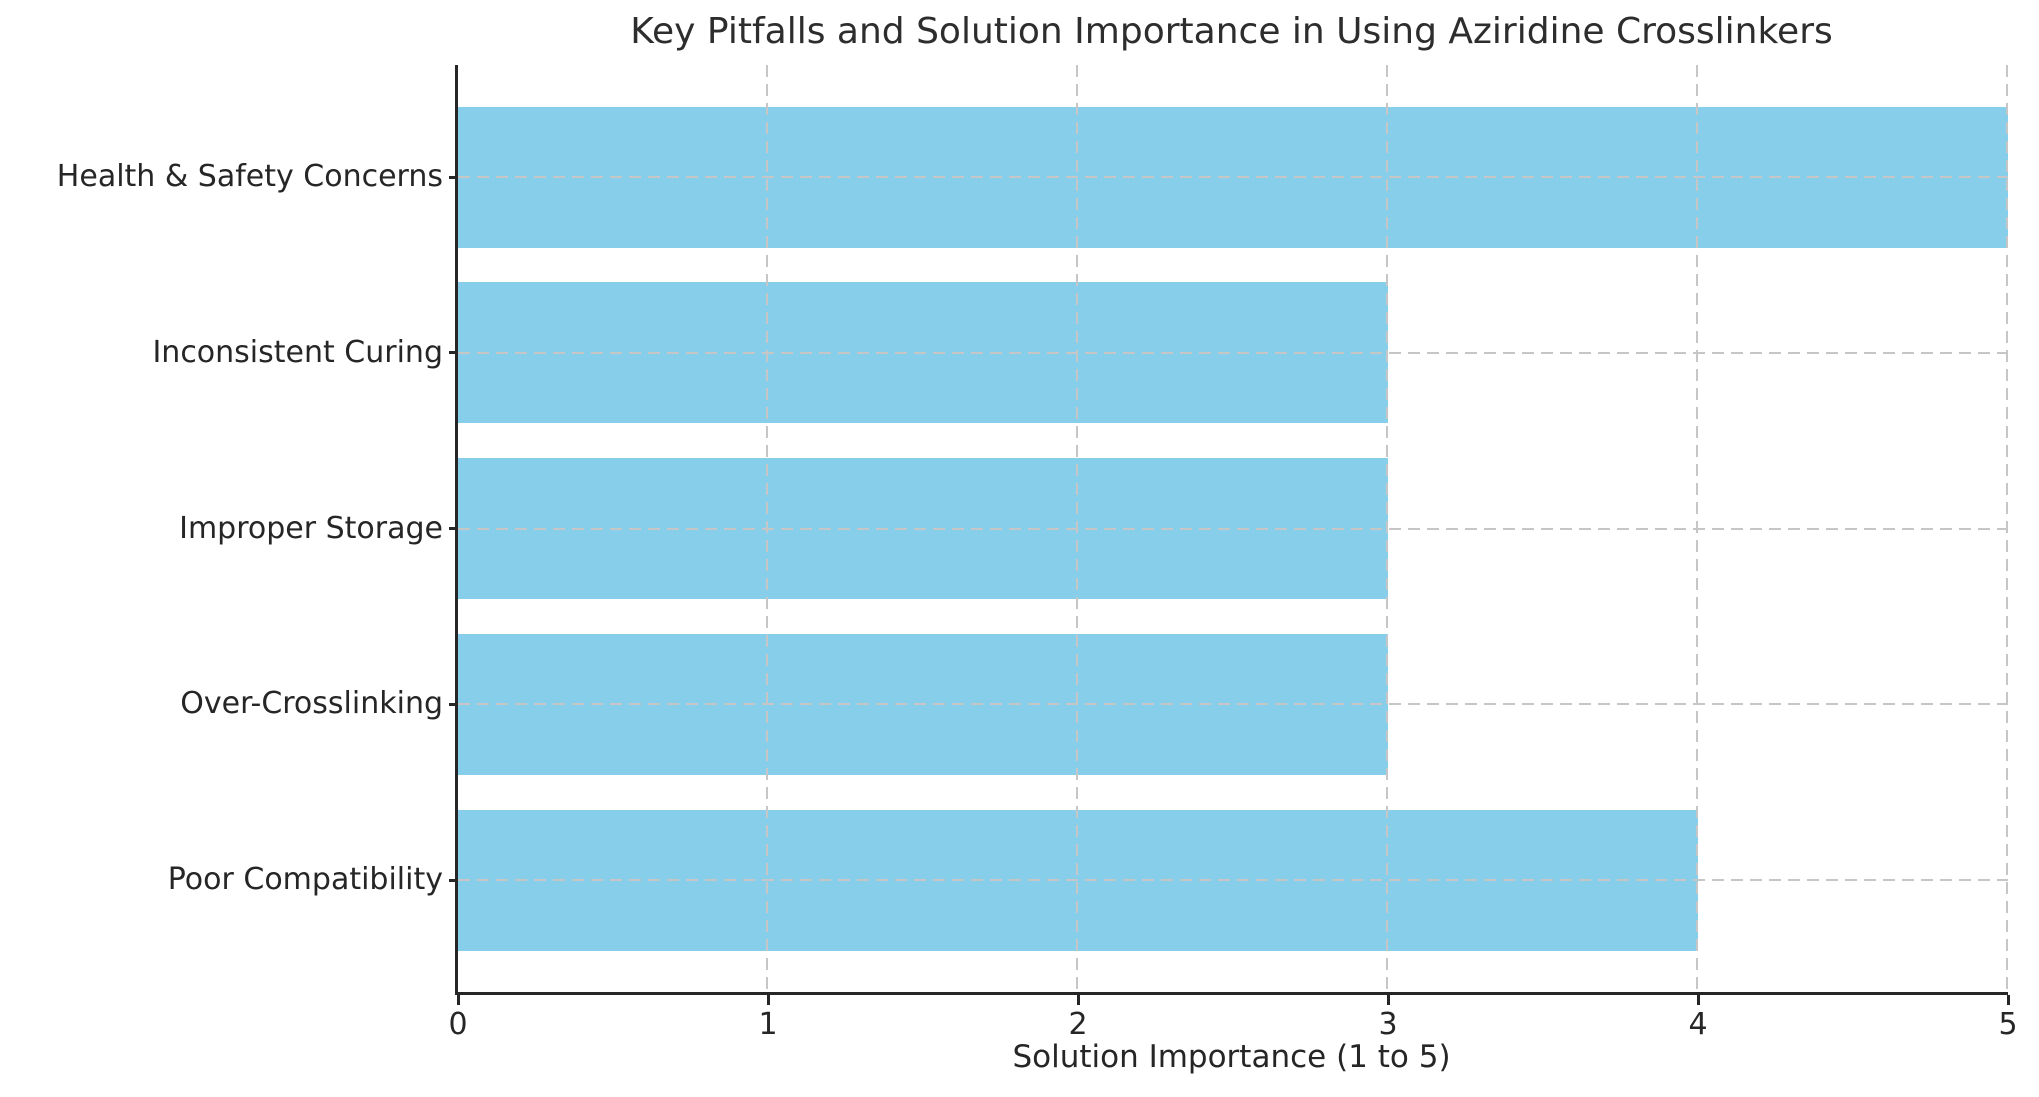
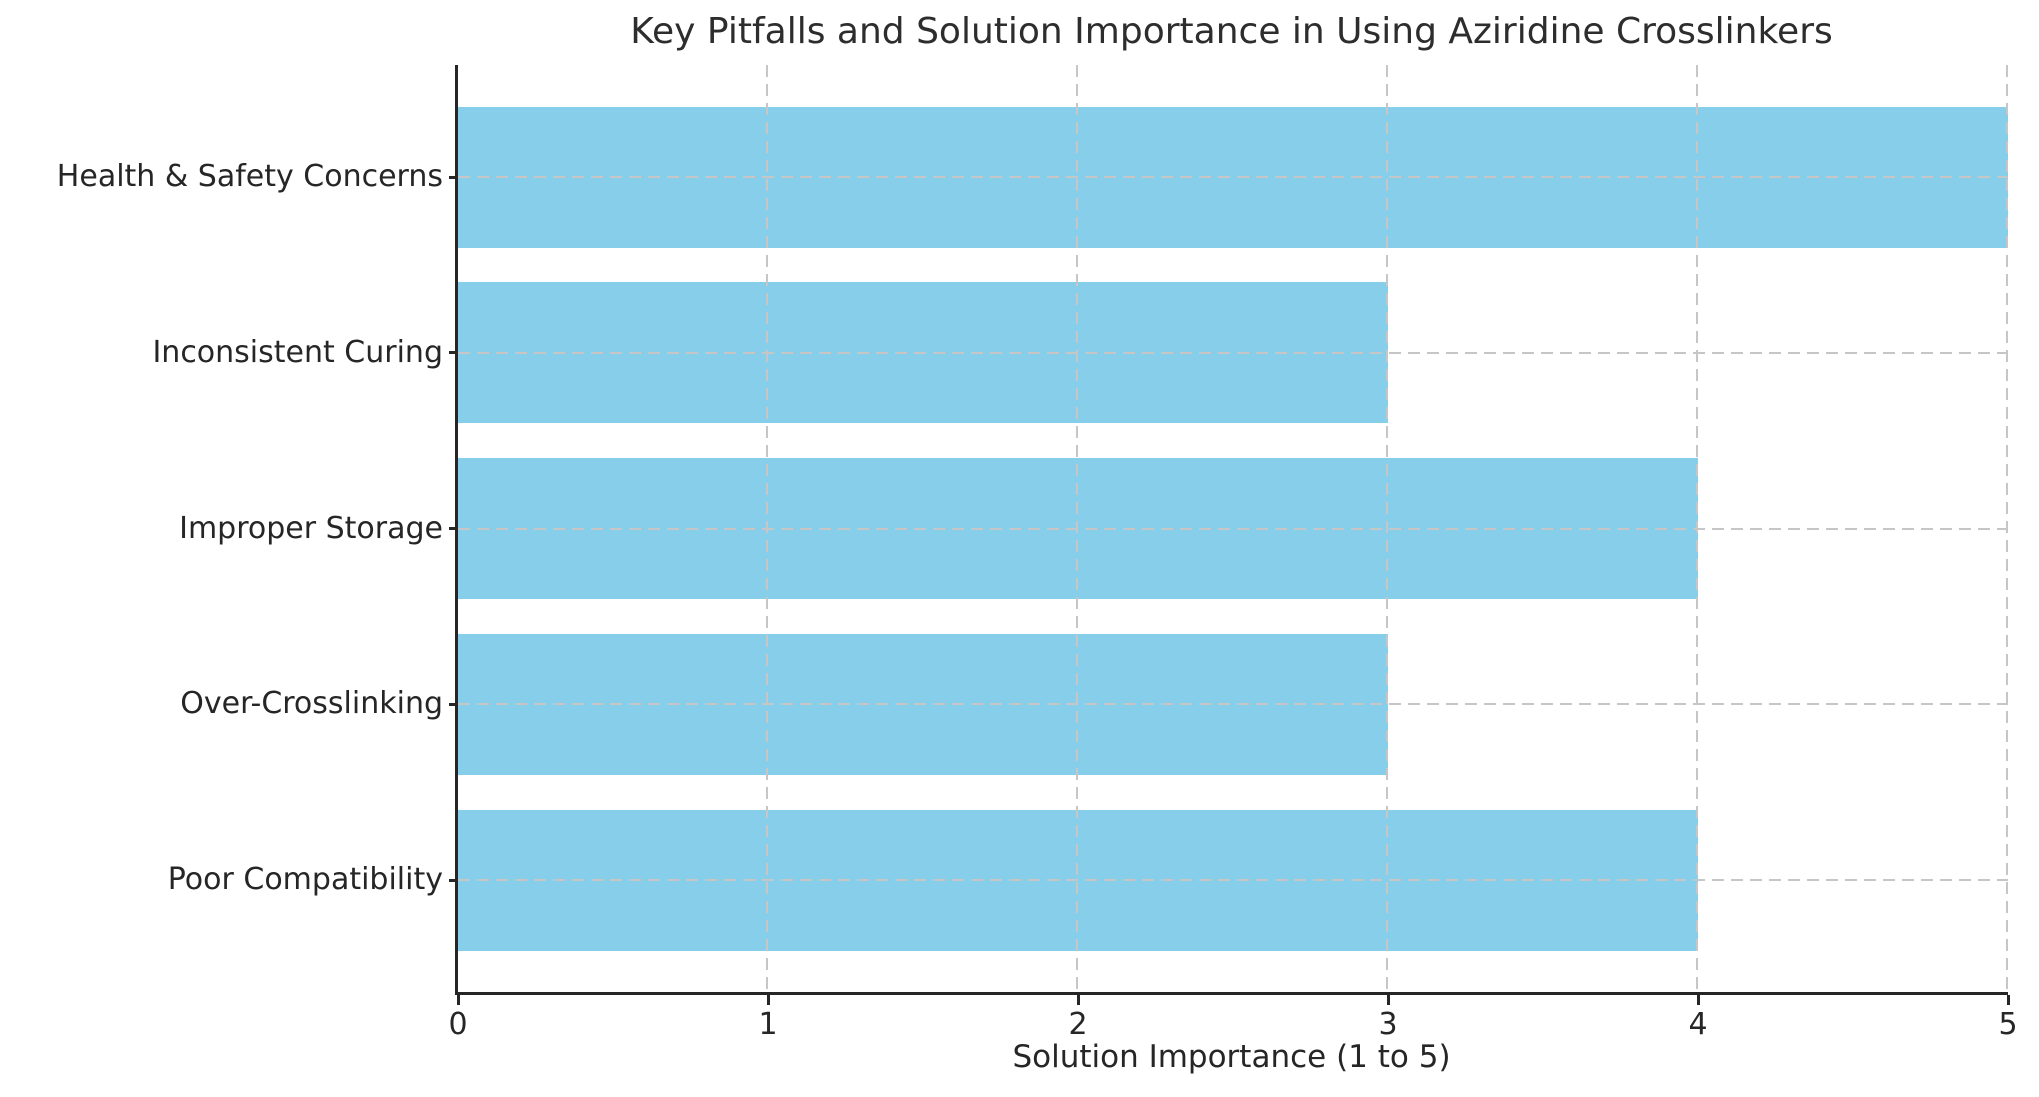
Improper Storage: 3 -> 4
